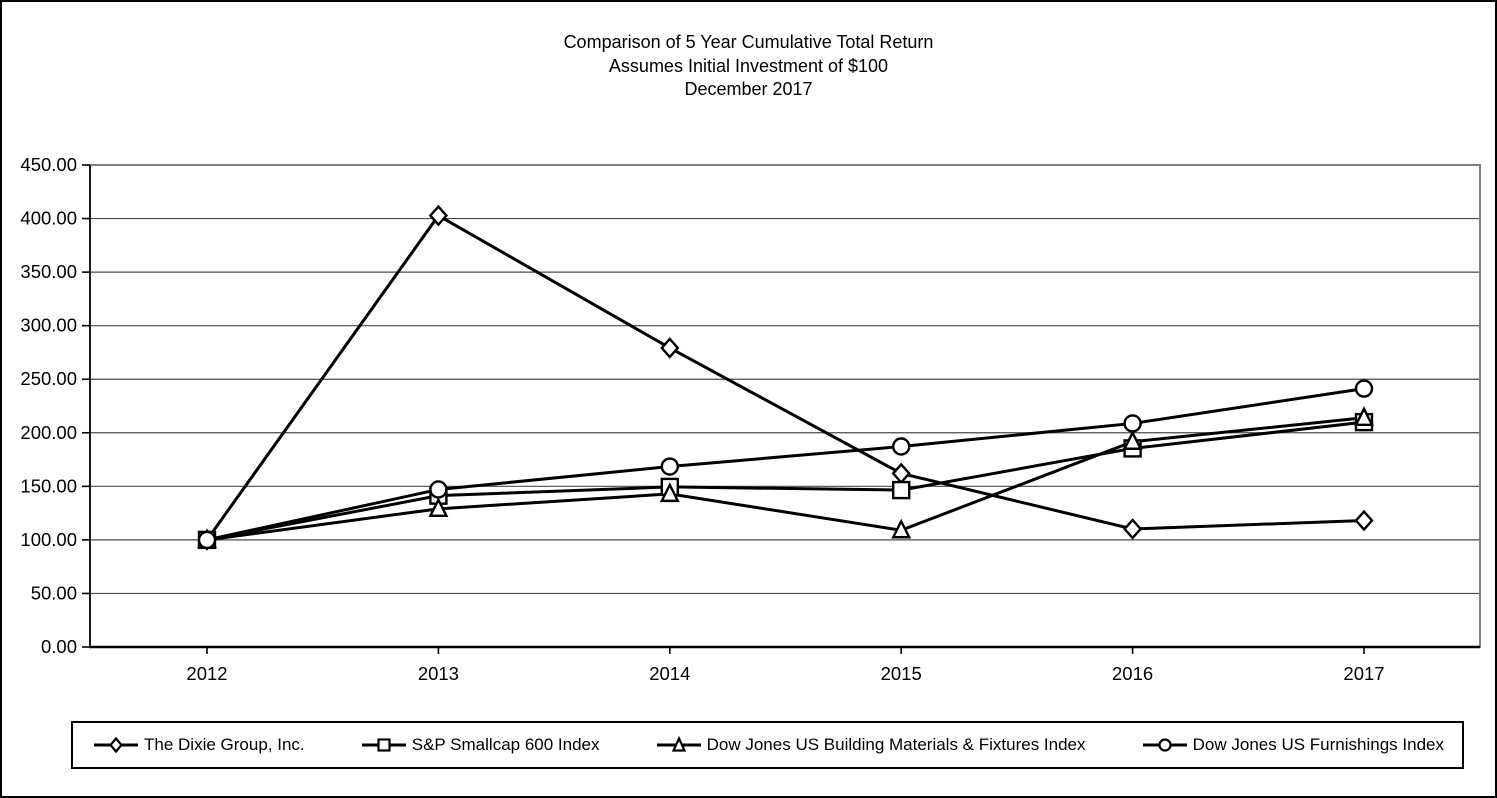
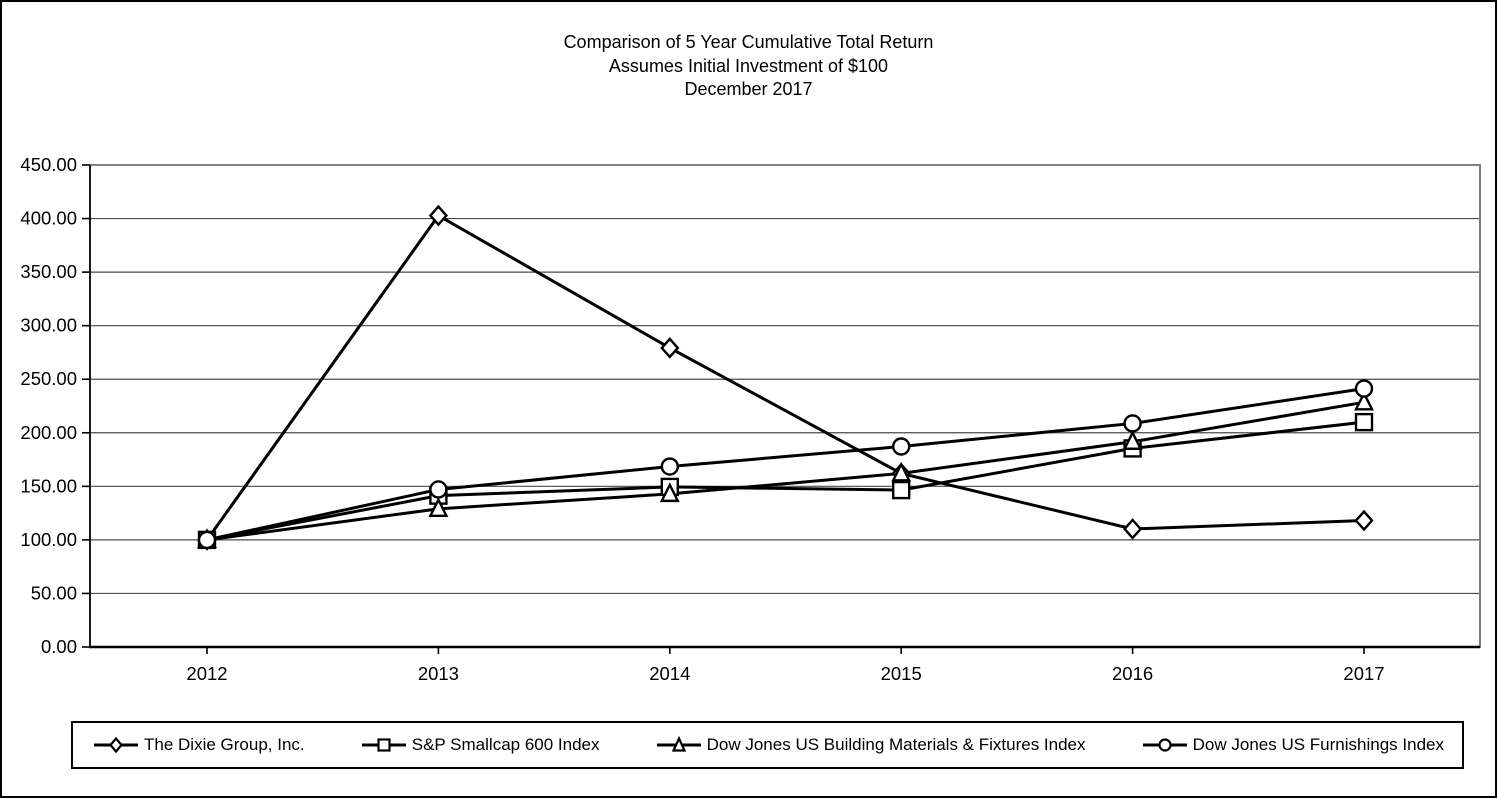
Dow Jones US Building Materials & Fixtures Index/2015: 109 -> 162
Dow Jones US Building Materials & Fixtures Index/2017: 214 -> 228
